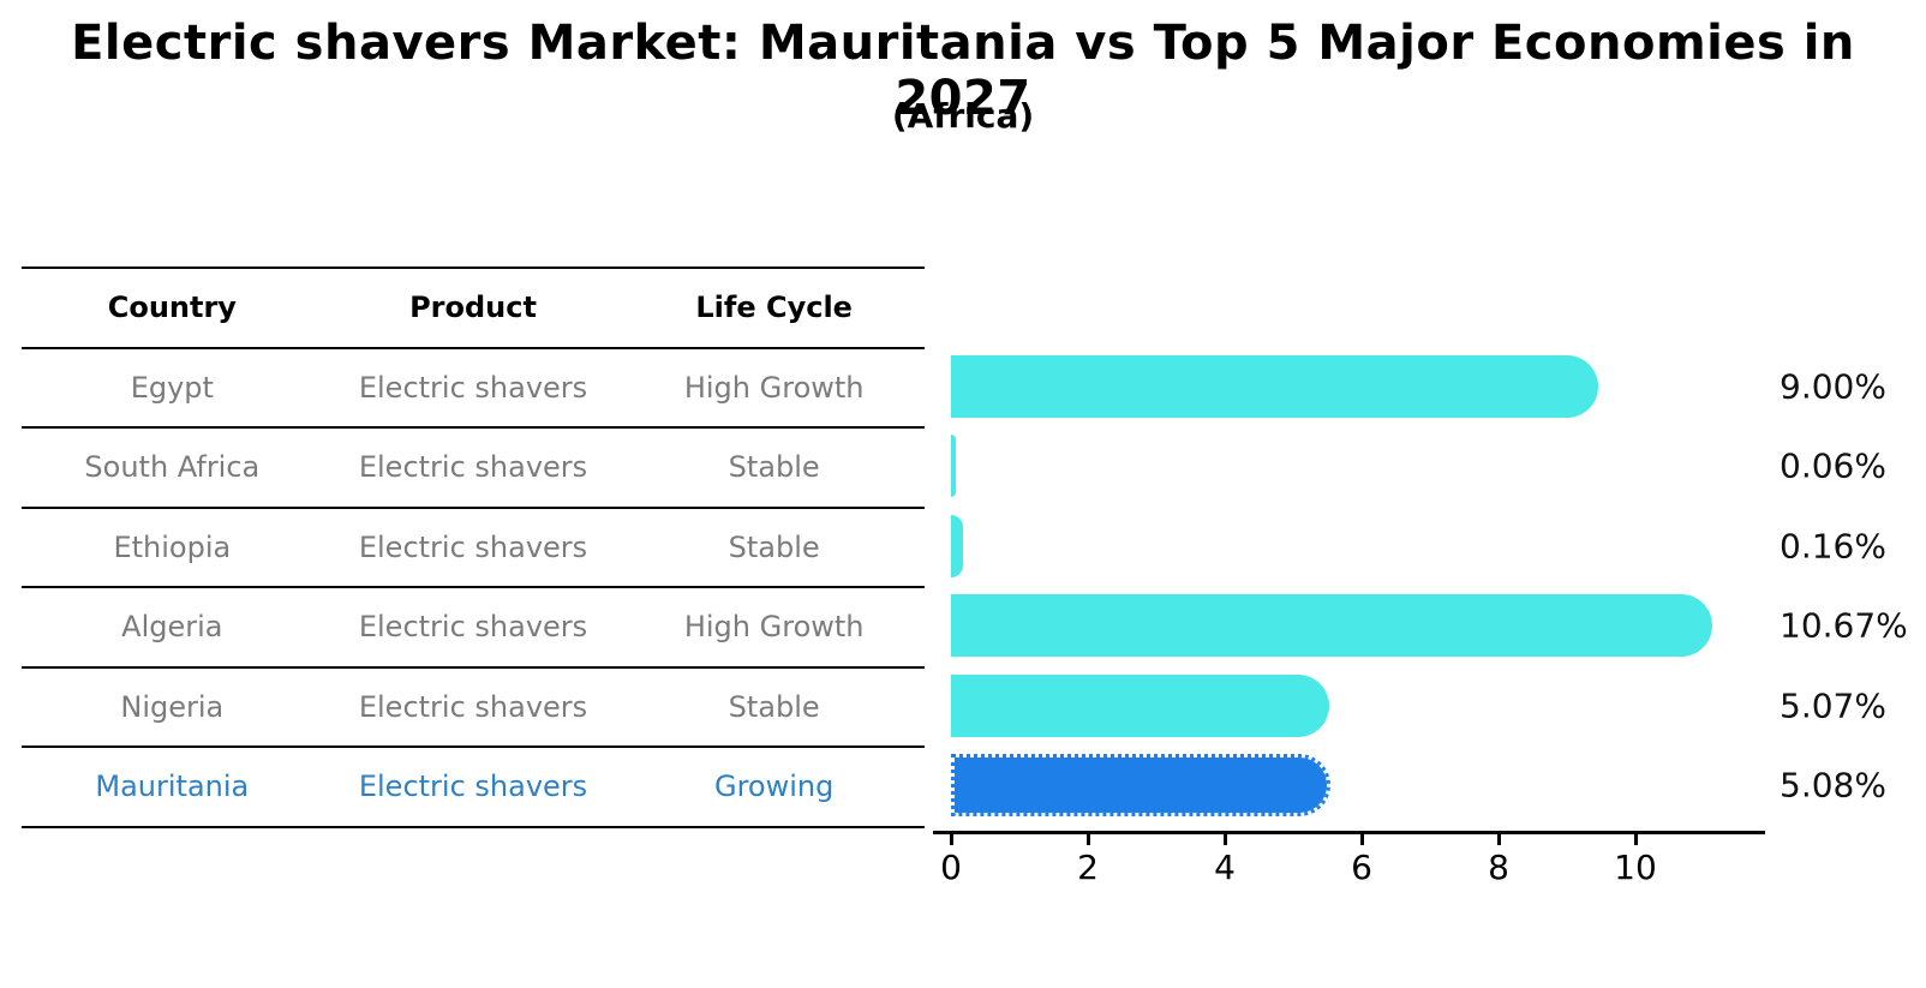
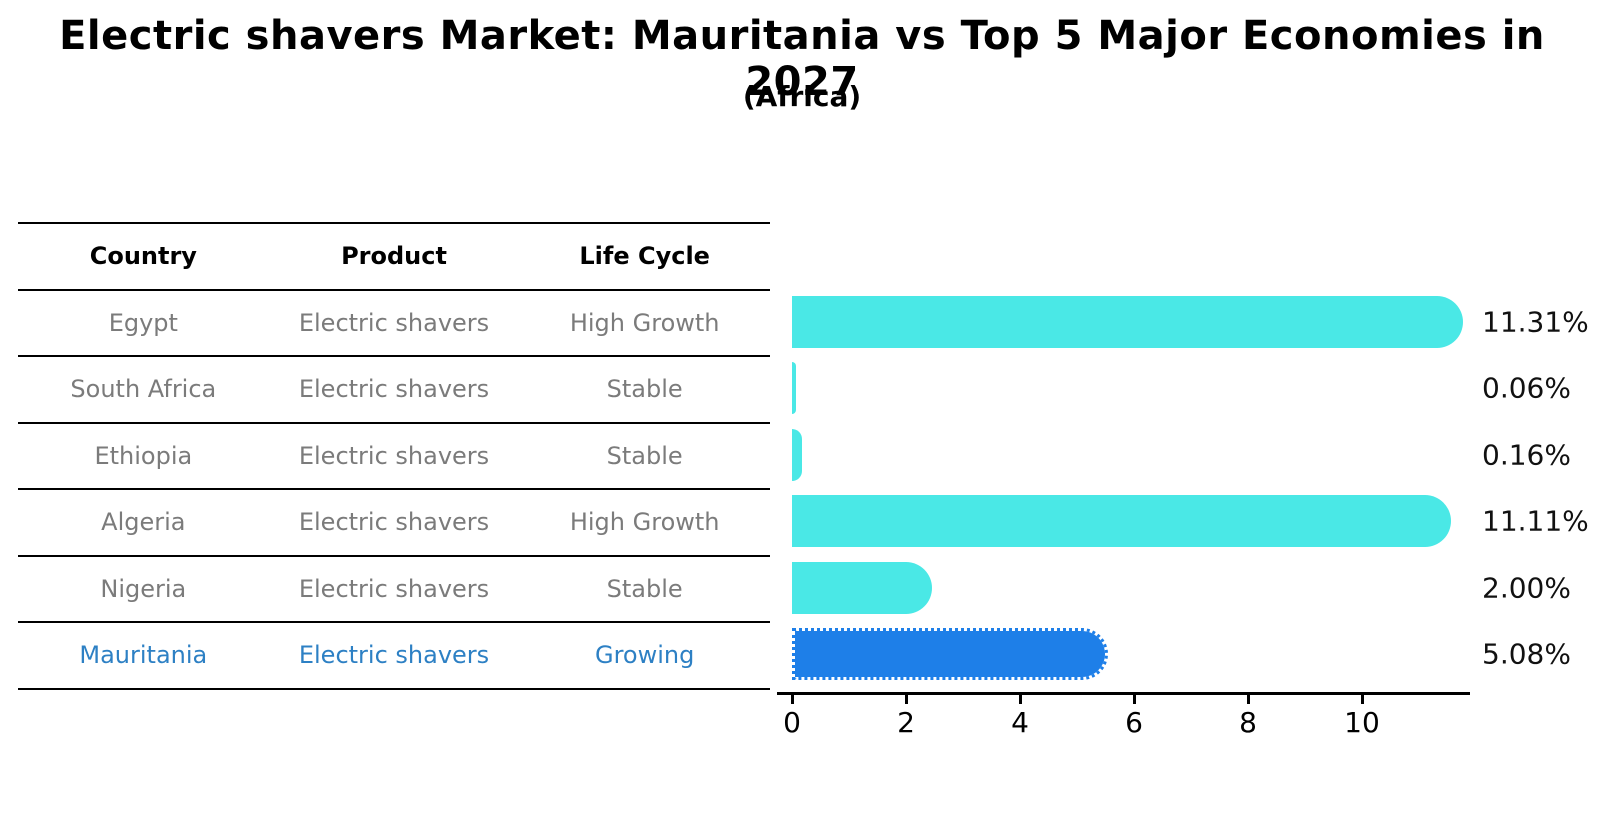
Egypt: 9.00% -> 11.31%
Algeria: 10.67% -> 11.11%
Nigeria: 5.07% -> 2.00%
